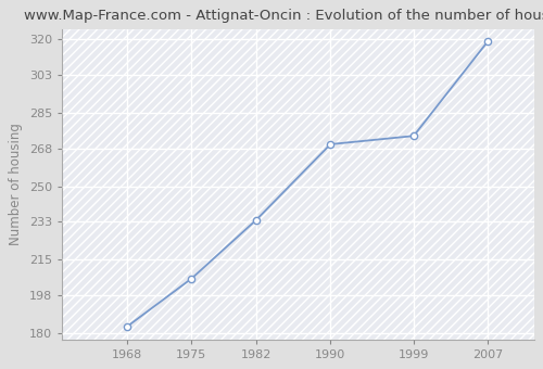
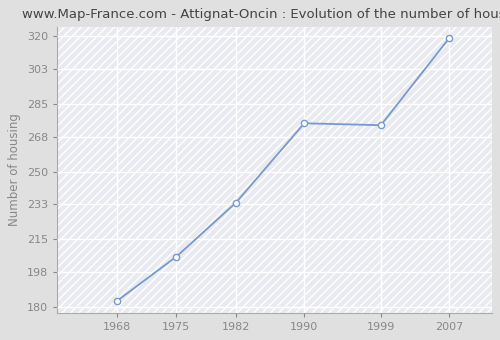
1990: 270 -> 275
